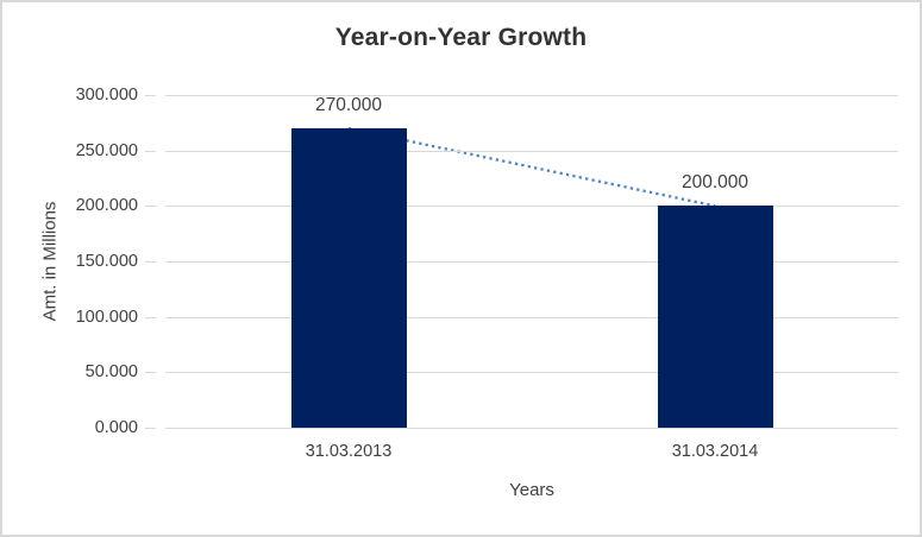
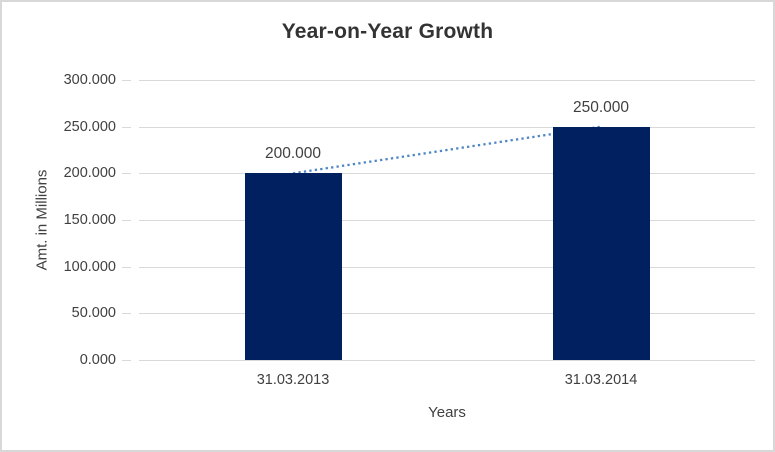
31.03.2013: 270.000 -> 200.000
31.03.2014: 200.000 -> 250.000
